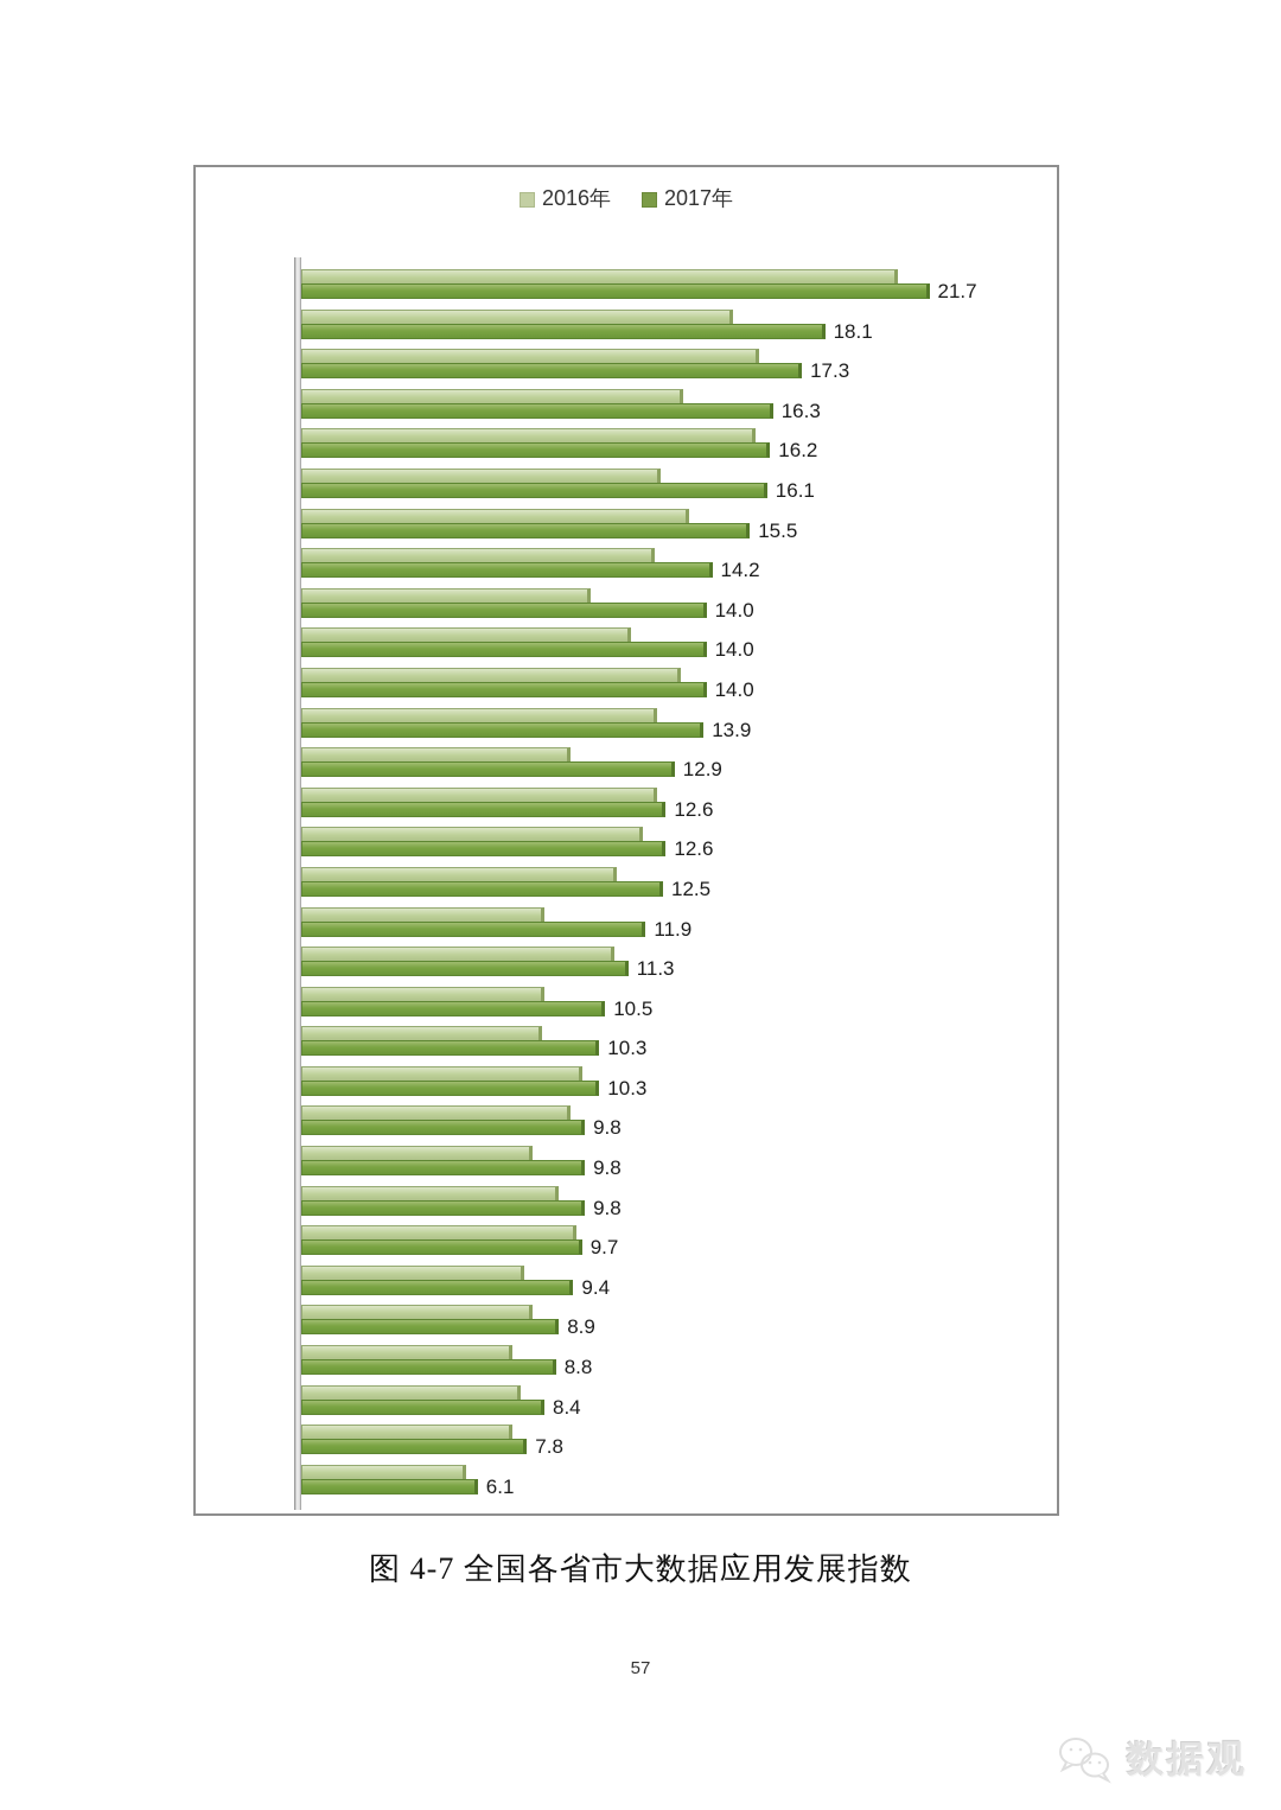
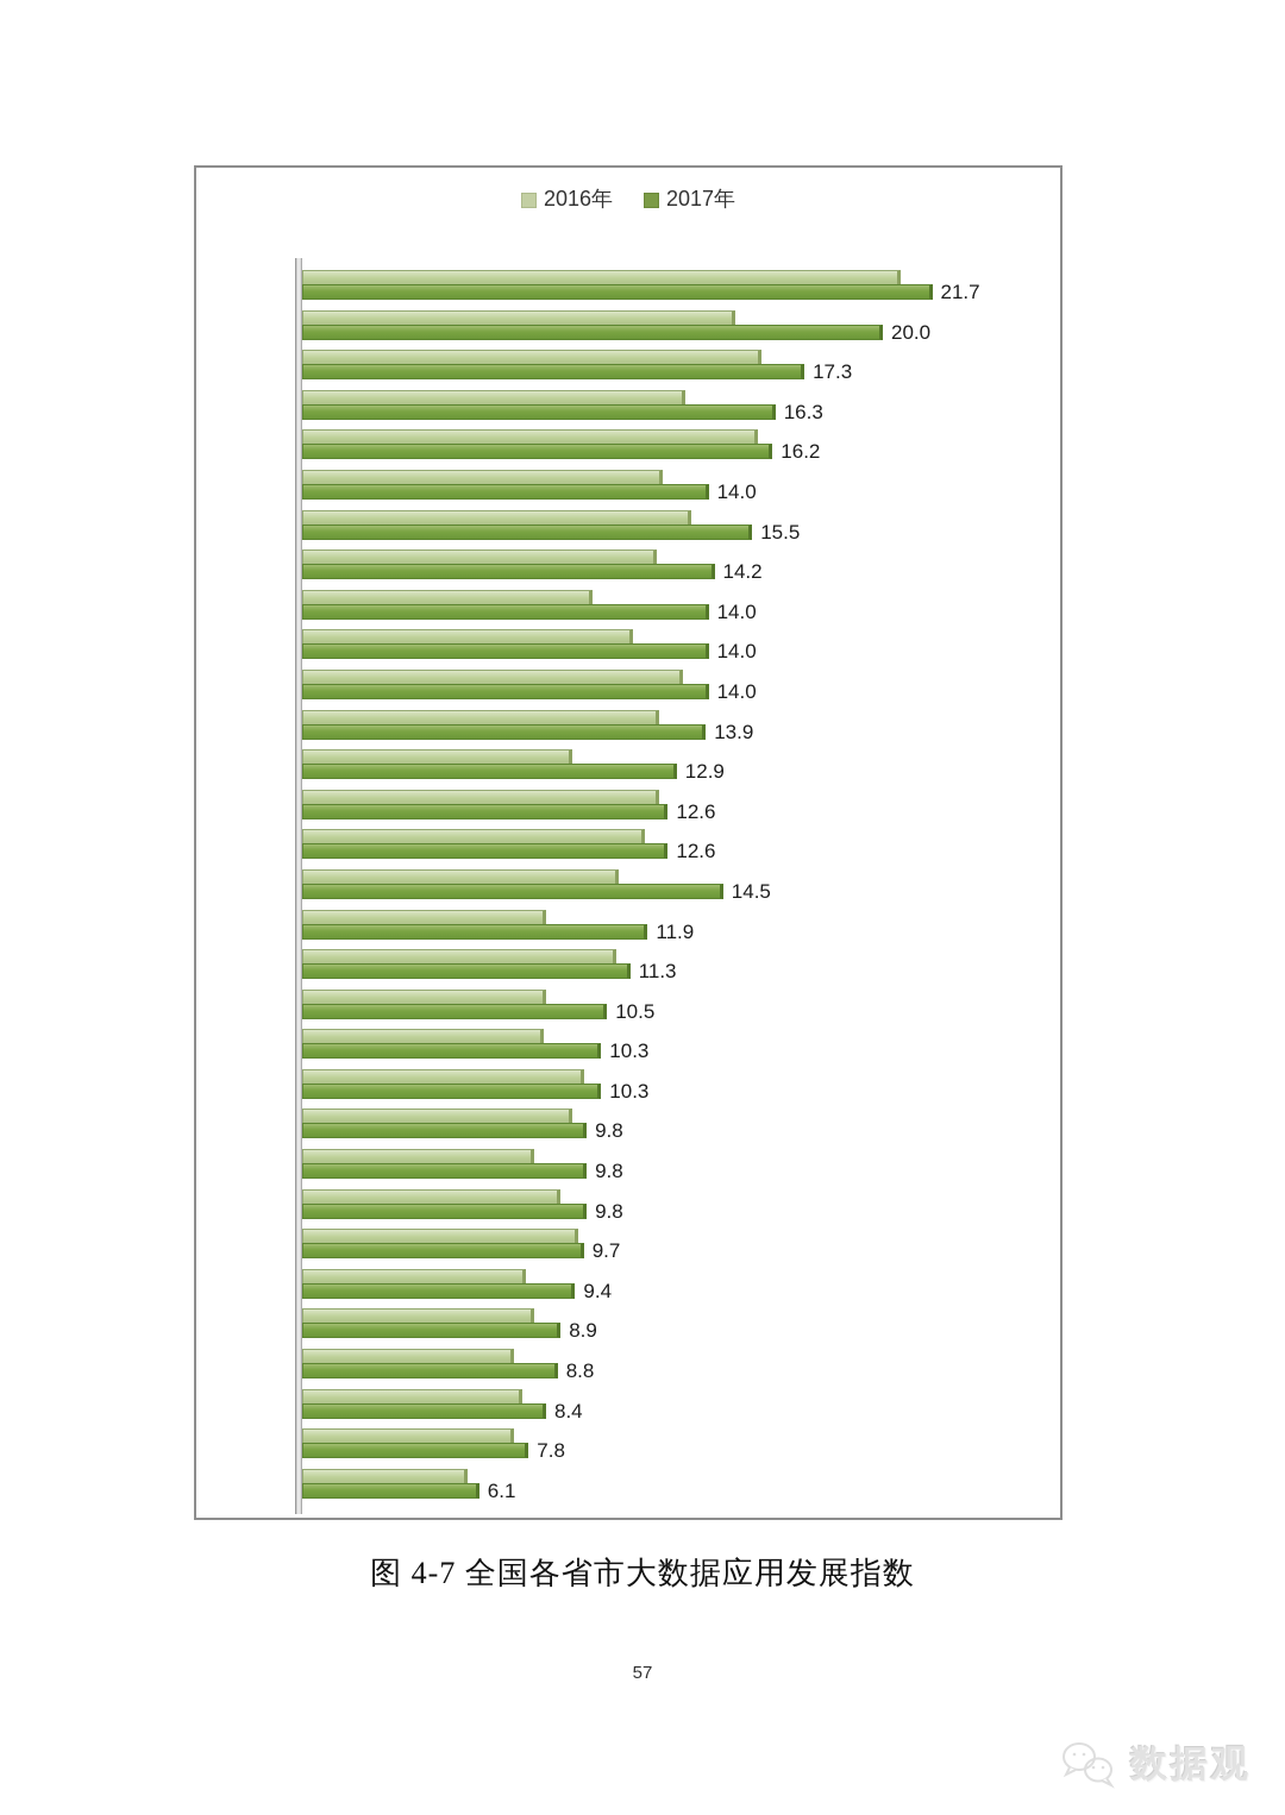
2017年/江苏: 18.1 -> 20.0
2017年/上海: 16.1 -> 14.0
2017年/广西: 12.5 -> 14.5
